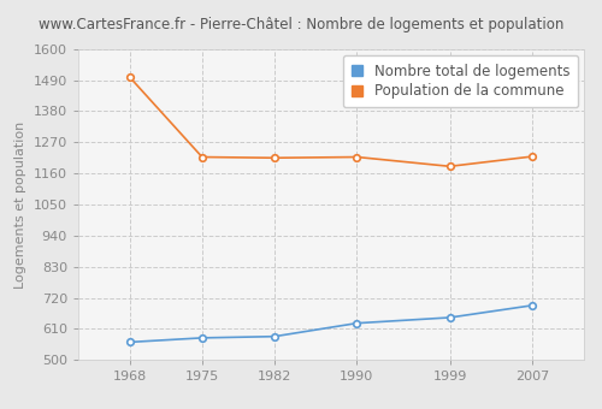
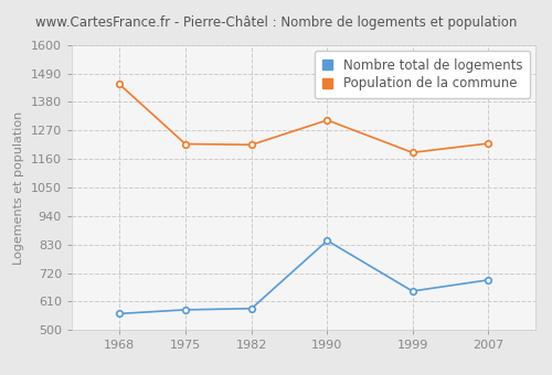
Population de la commune/1968: 1500 -> 1450
Nombre total de logements/1990: 630 -> 845
Population de la commune/1990: 1218 -> 1310
